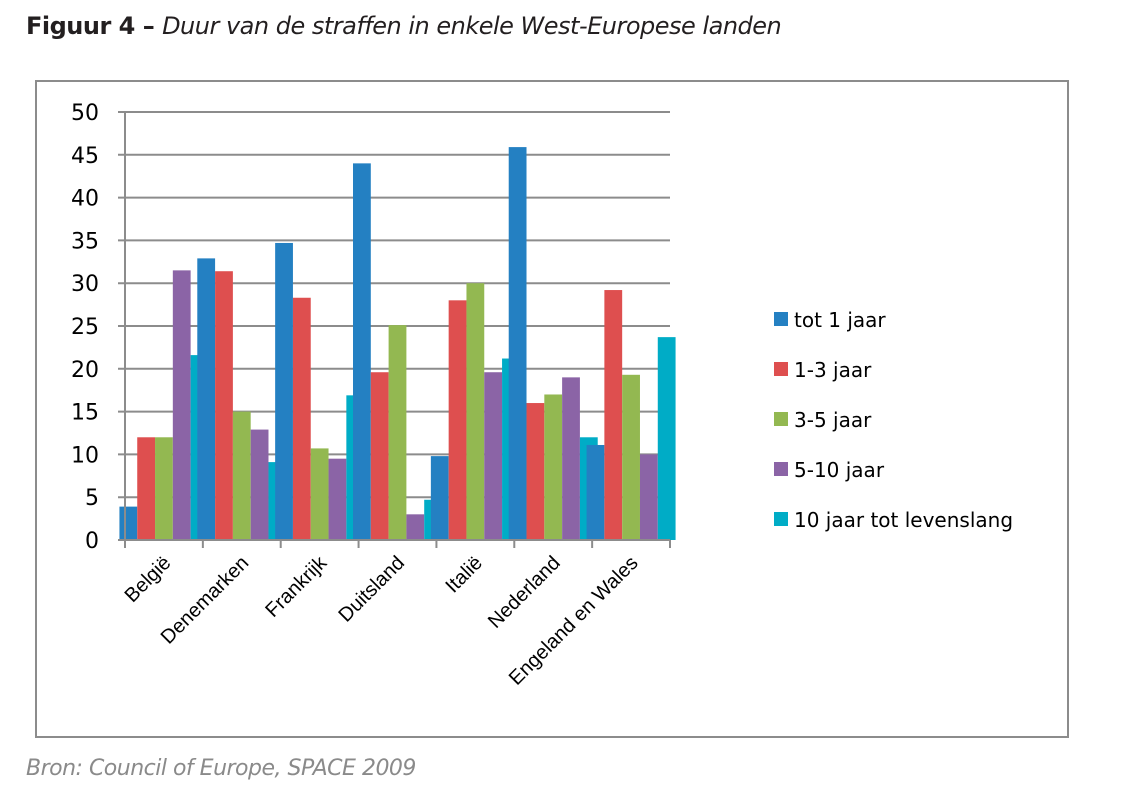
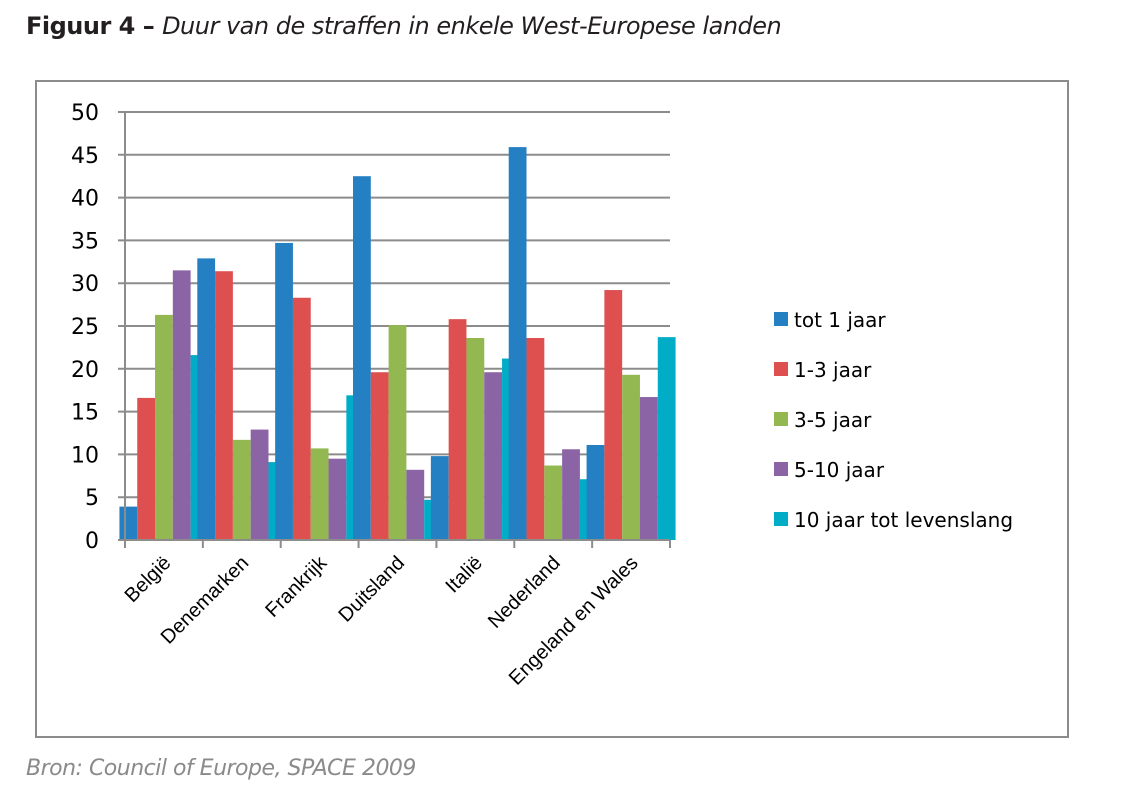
1-3 jaar/België: 12 -> 17
3-5 jaar/België: 12 -> 26
3-5 jaar/Denemarken: 15 -> 12
tot 1 jaar/Duitsland: 44 -> 42
5-10 jaar/Duitsland: 3 -> 8
1-3 jaar/Italië: 28 -> 26
3-5 jaar/Italië: 30 -> 24
1-3 jaar/Nederland: 16 -> 24
3-5 jaar/Nederland: 17 -> 9
5-10 jaar/Nederland: 19 -> 11
10 jaar tot levenslang/Nederland: 12 -> 7
5-10 jaar/Engeland en Wales: 10 -> 17
